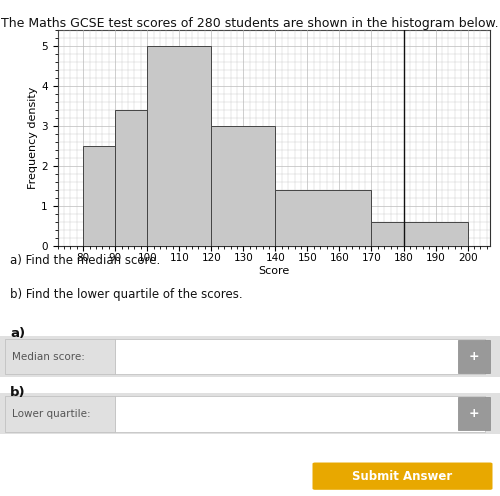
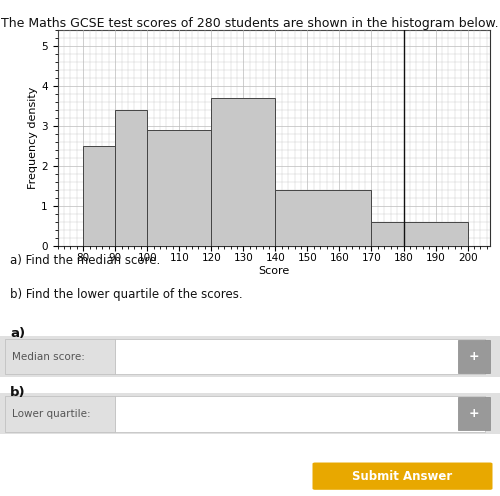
110: 5.0 -> 2.9
130: 3.0 -> 3.7
